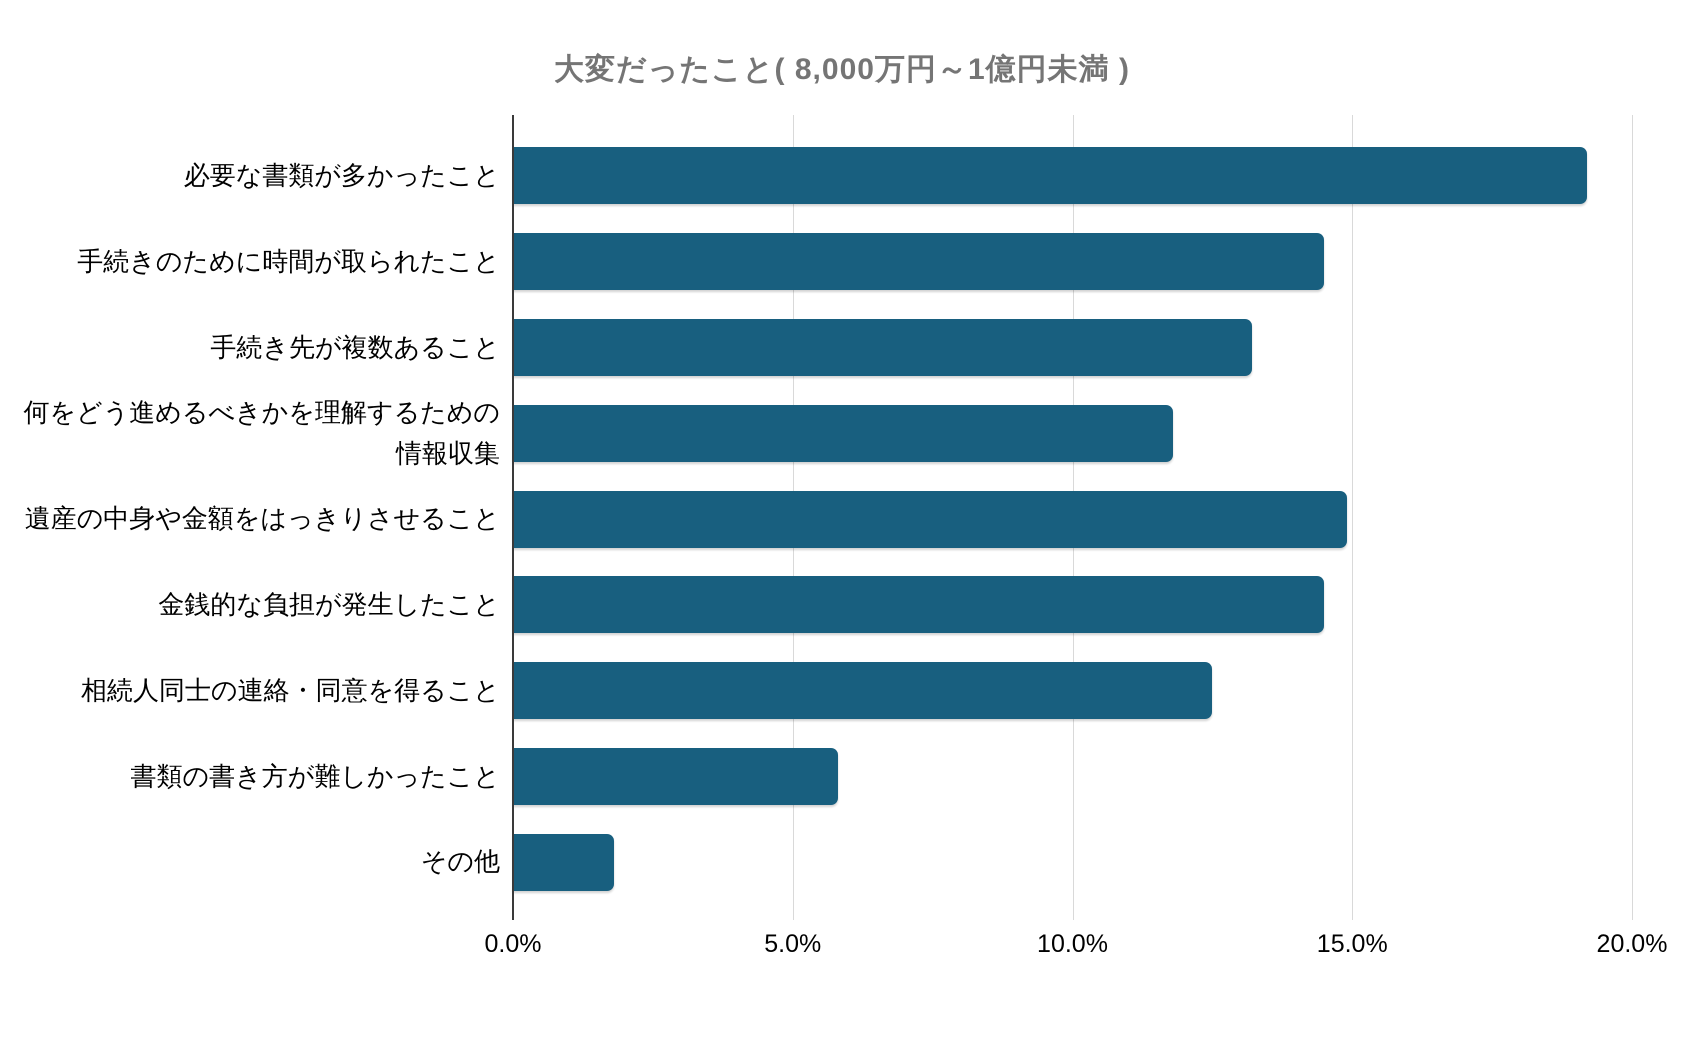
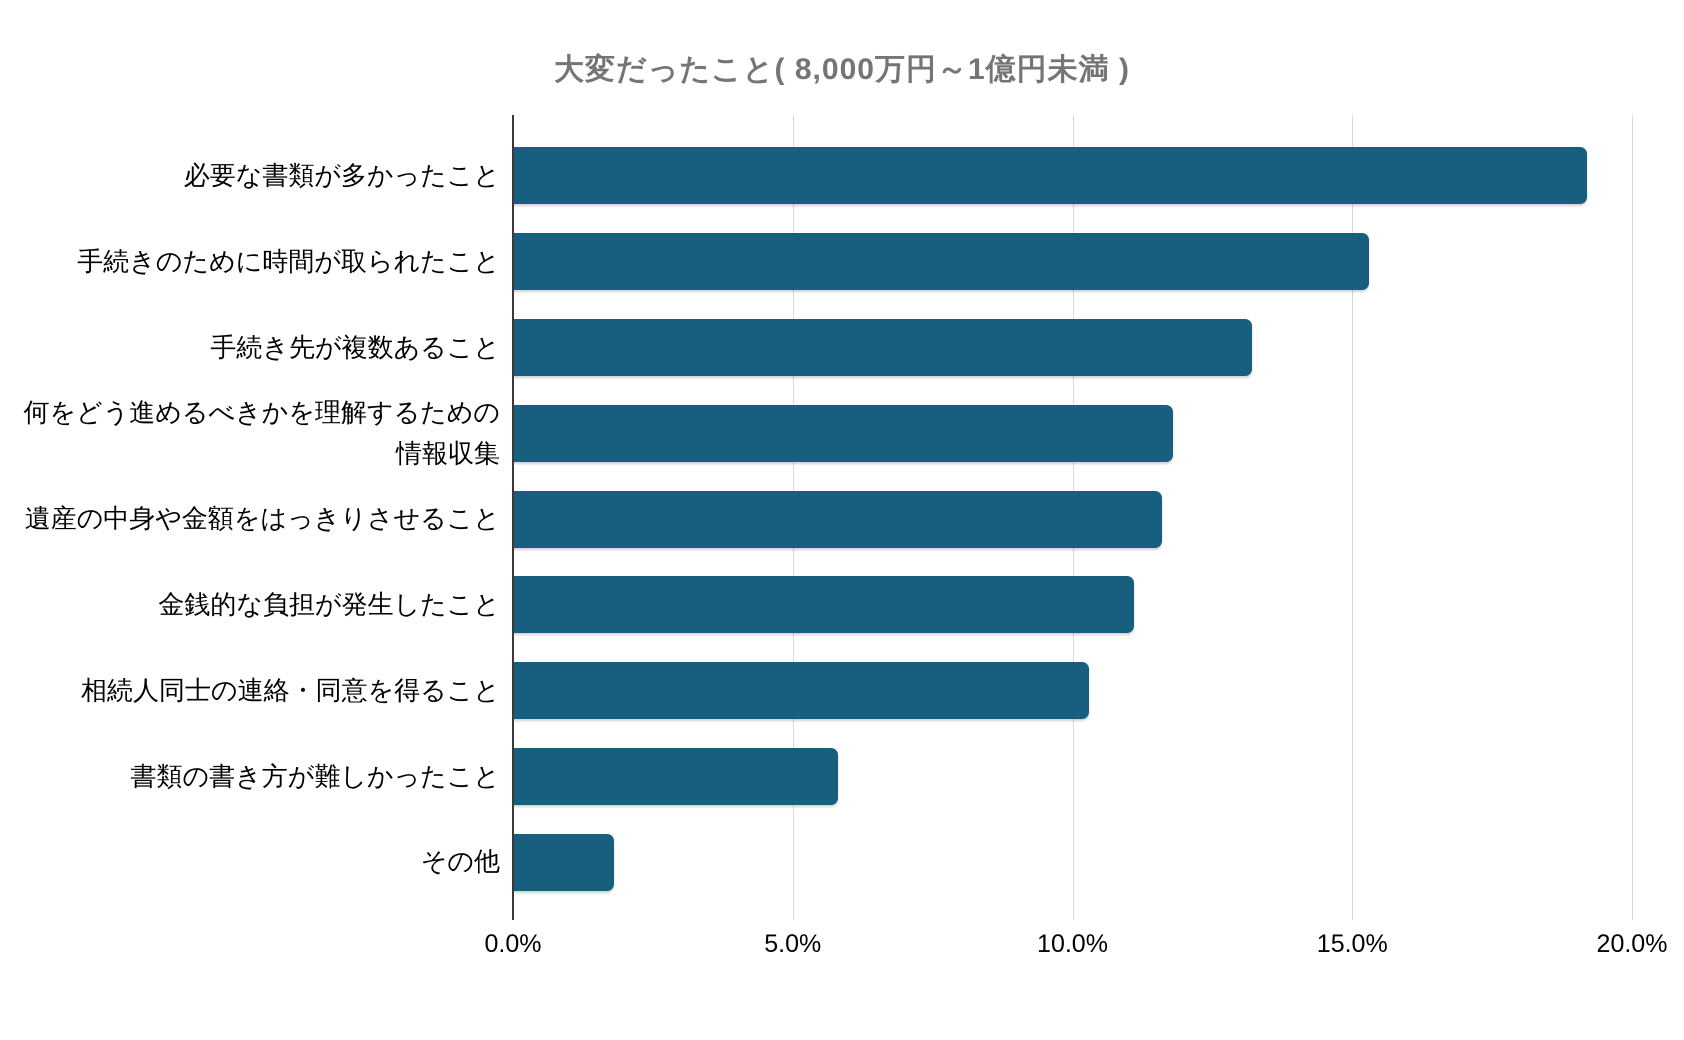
手続きのために時間が取られたこと: 14.5% -> 15.3%
遺産の中身や金額をはっきりさせること: 14.9% -> 11.6%
金銭的な負担が発生したこと: 14.5% -> 11.1%
相続人同士の連絡・同意を得ること: 12.5% -> 10.3%
